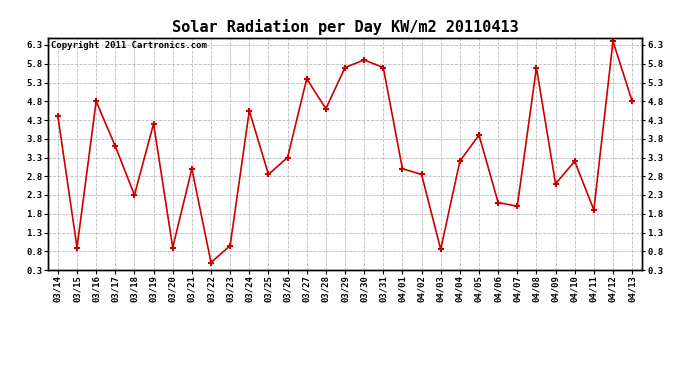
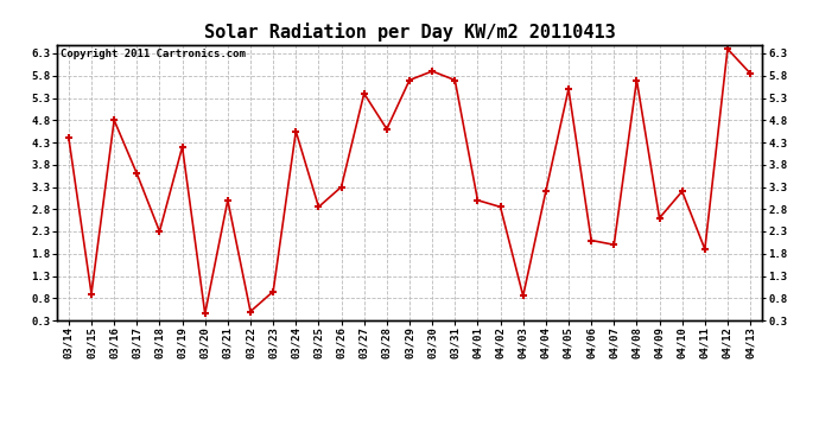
03/20: 0.90 -> 0.45
04/05: 3.90 -> 5.50
04/13: 4.80 -> 5.85
